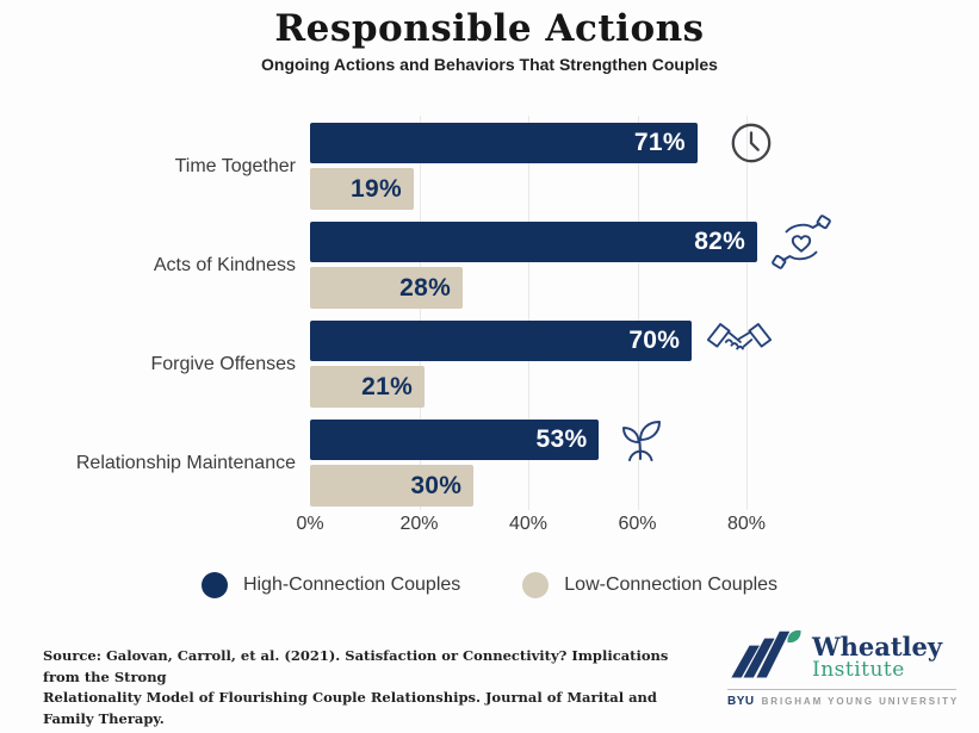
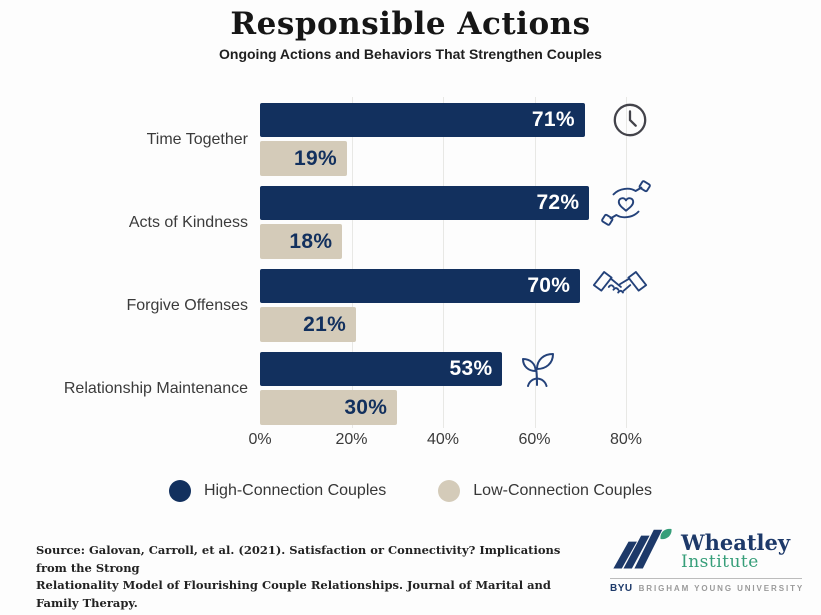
High-Connection Couples/Acts of Kindness: 82% -> 72%
Low-Connection Couples/Acts of Kindness: 28% -> 18%
